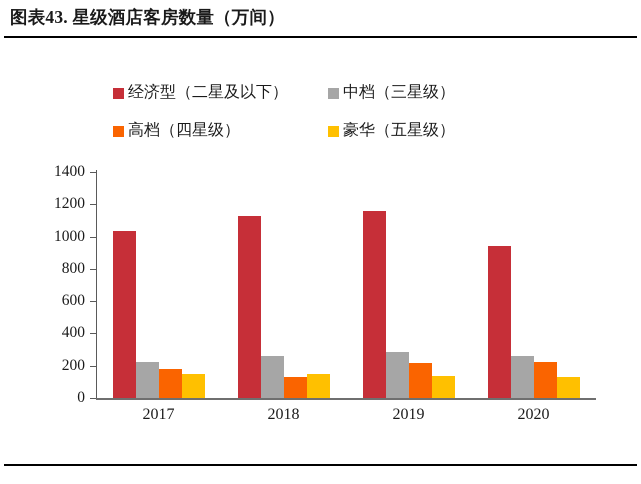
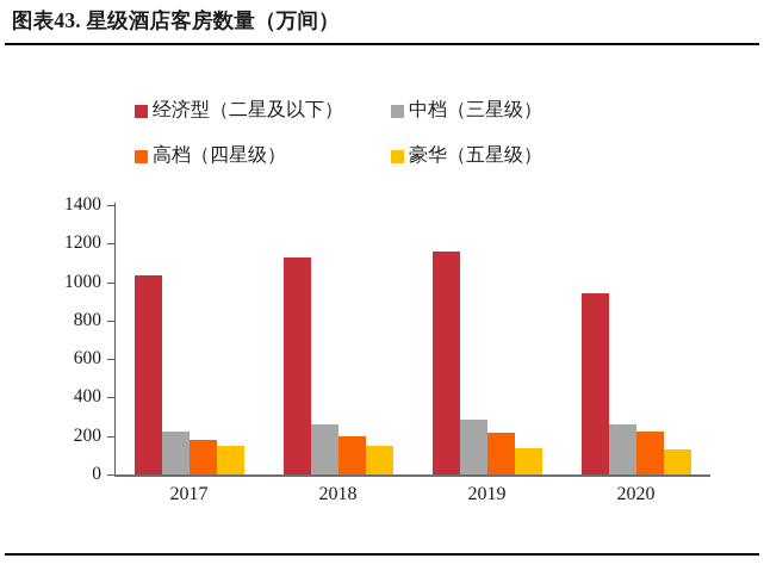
高档（四星级）/2018: 130 -> 200
